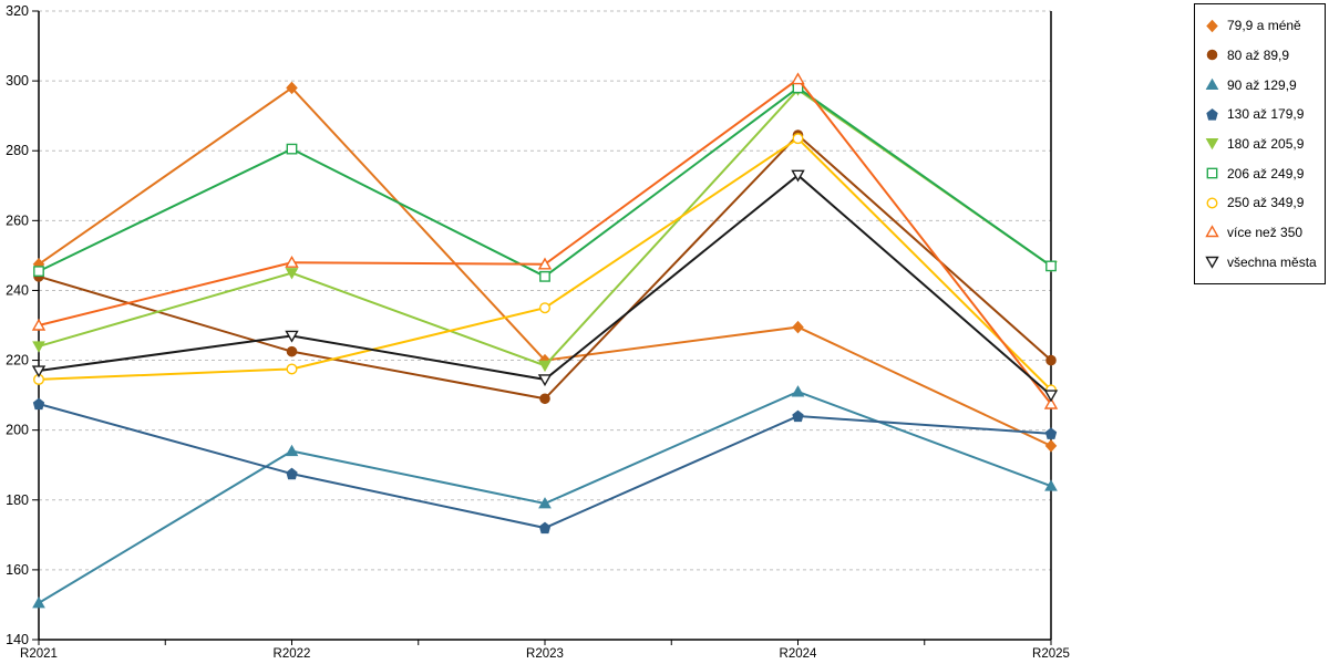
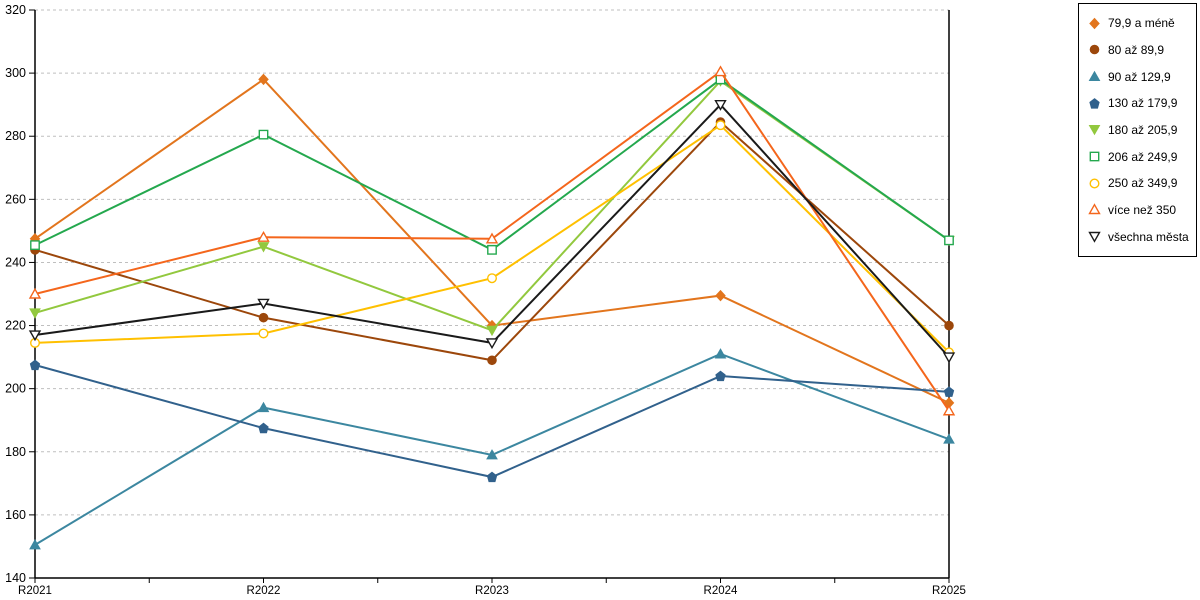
všechna města/R2024: 273 -> 290
více než 350/R2025: 208 -> 193
